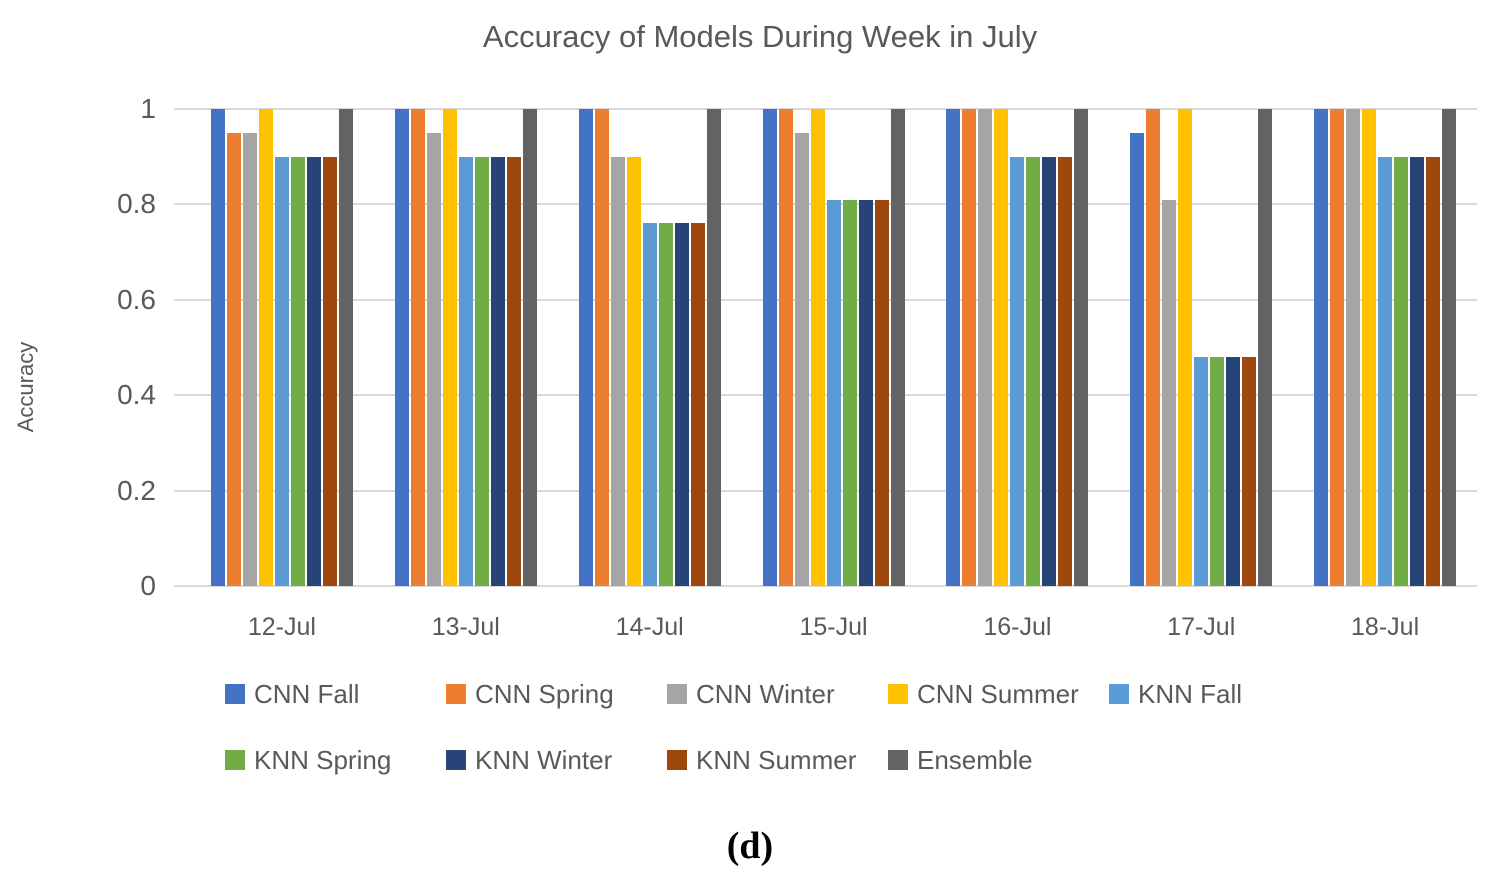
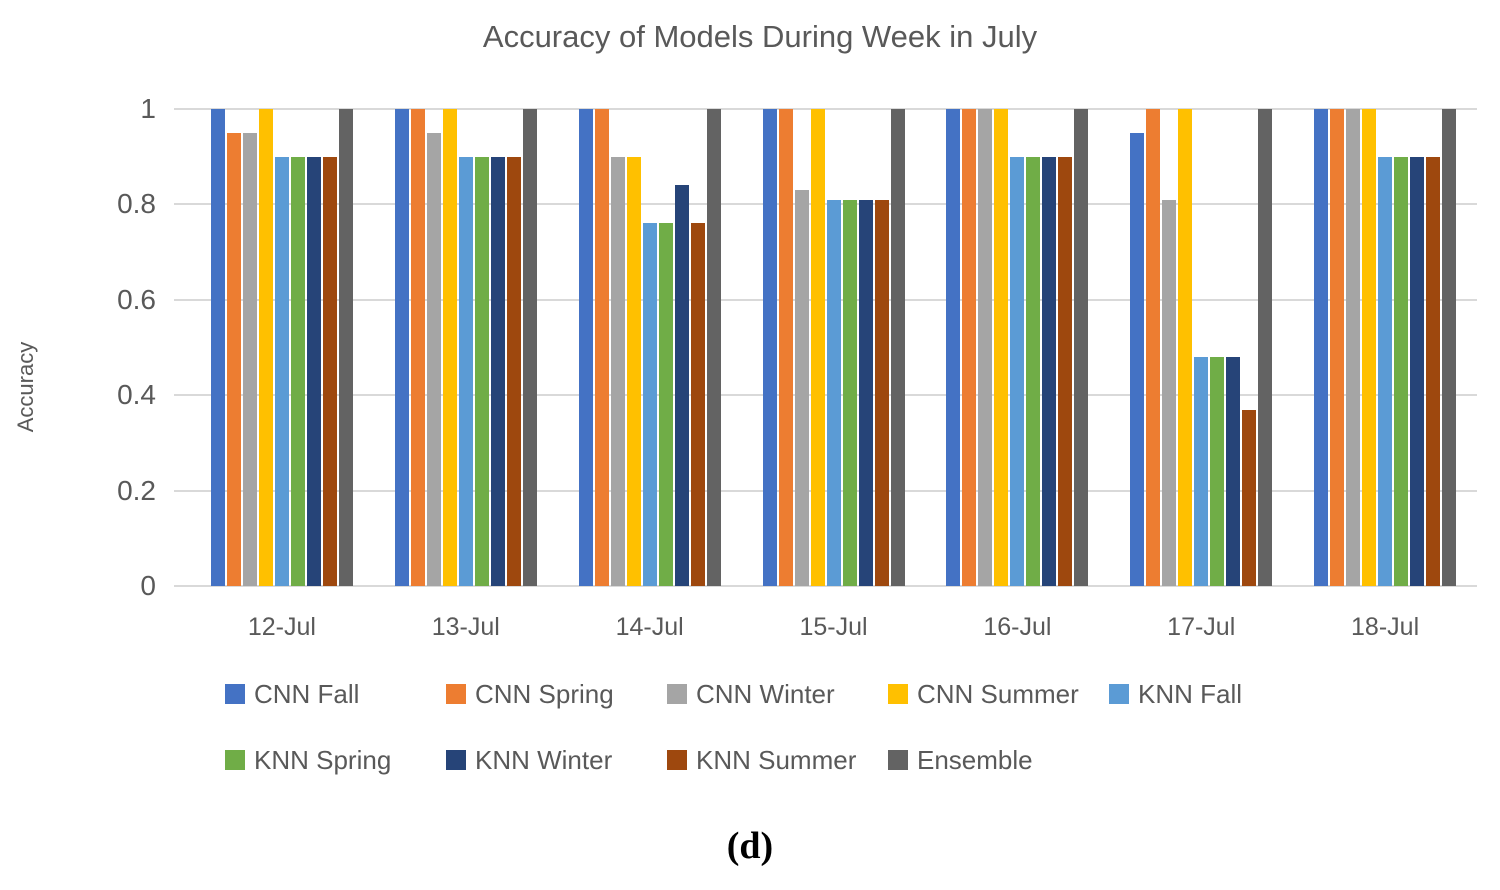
KNN Winter/14-Jul: 0.76 -> 0.84
CNN Winter/15-Jul: 0.95 -> 0.83
KNN Summer/17-Jul: 0.48 -> 0.37
